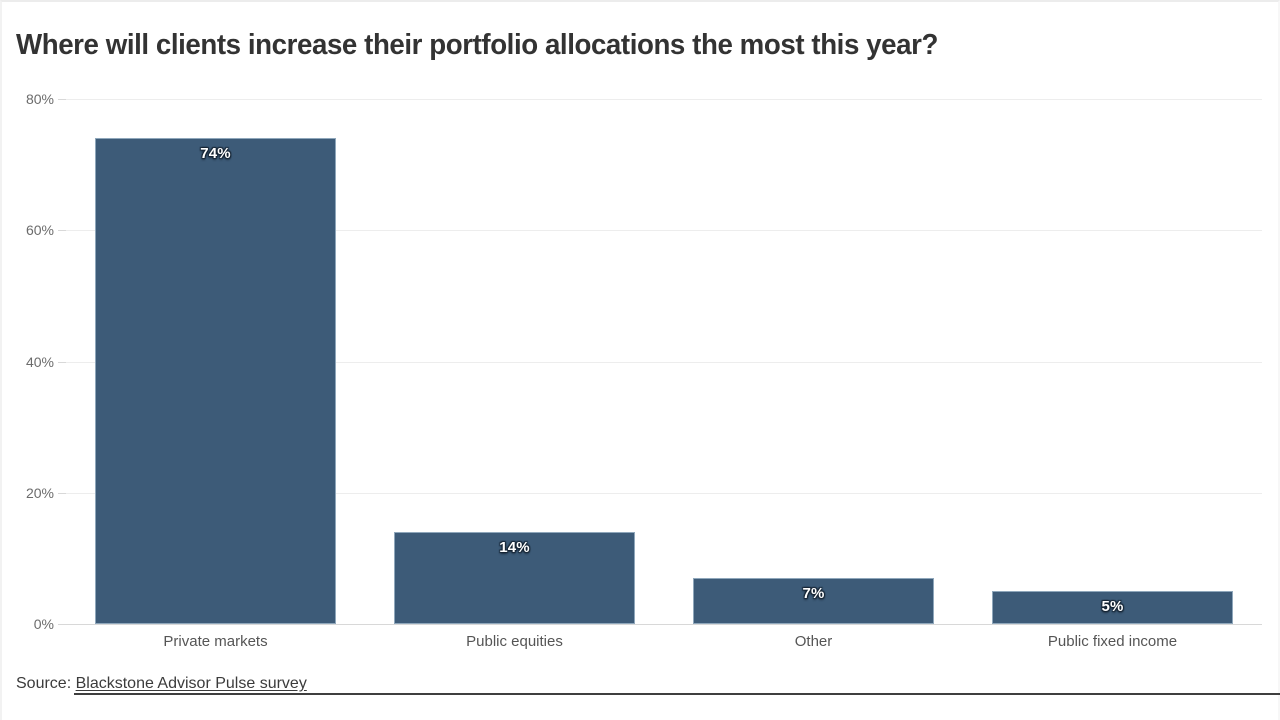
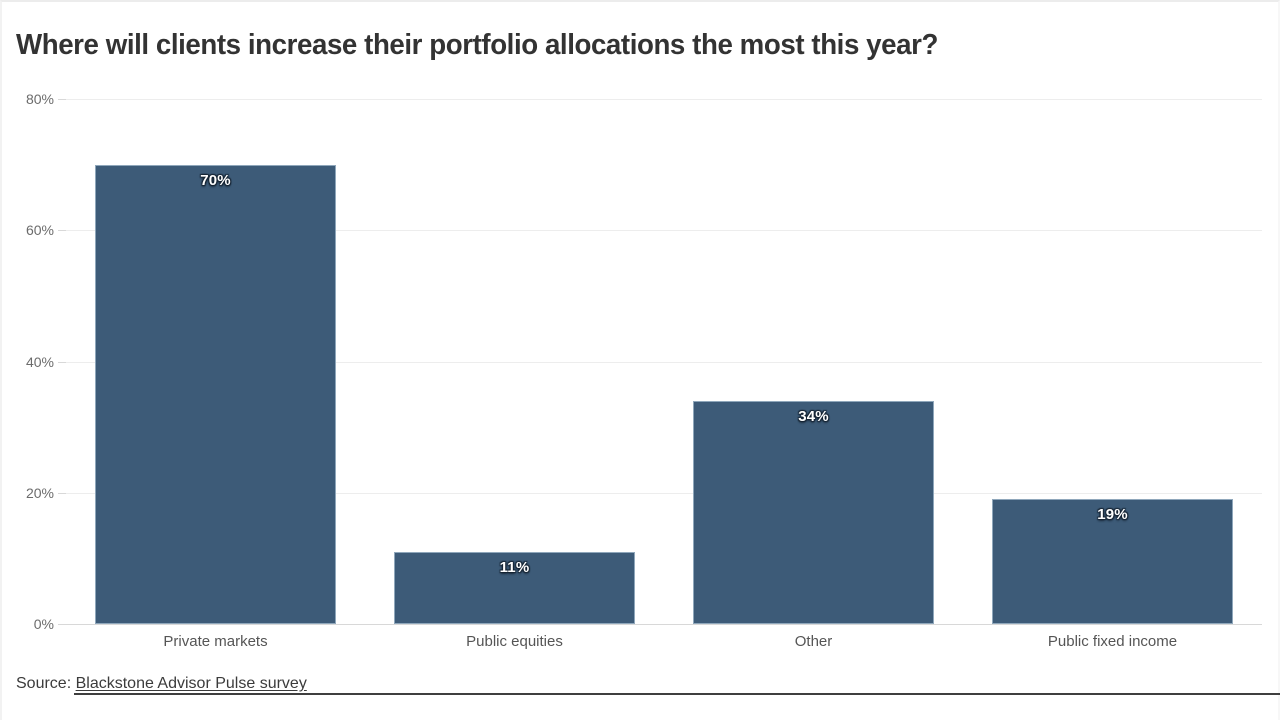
Private markets: 74% -> 70%
Public equities: 14% -> 11%
Other: 7% -> 34%
Public fixed income: 5% -> 19%
